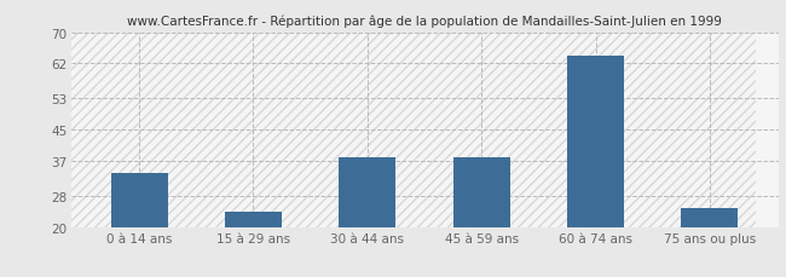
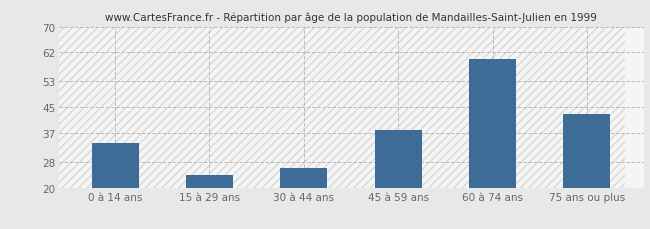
30 à 44 ans: 38 -> 26
60 à 74 ans: 64 -> 60
75 ans ou plus: 25 -> 43
